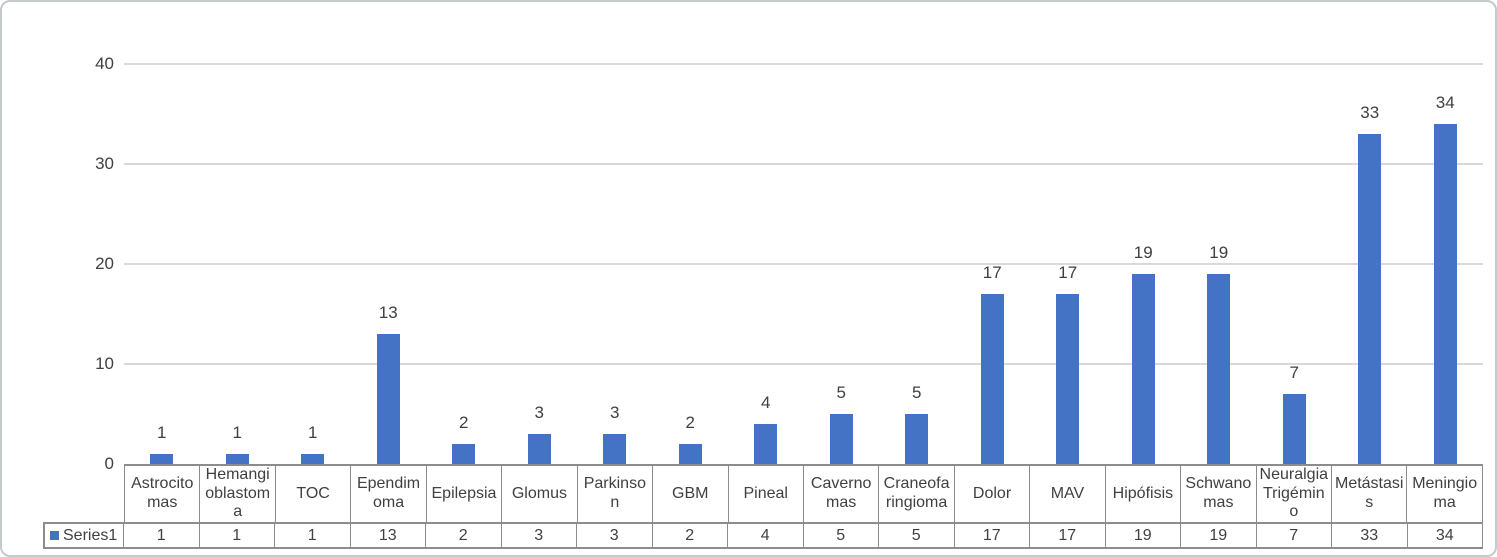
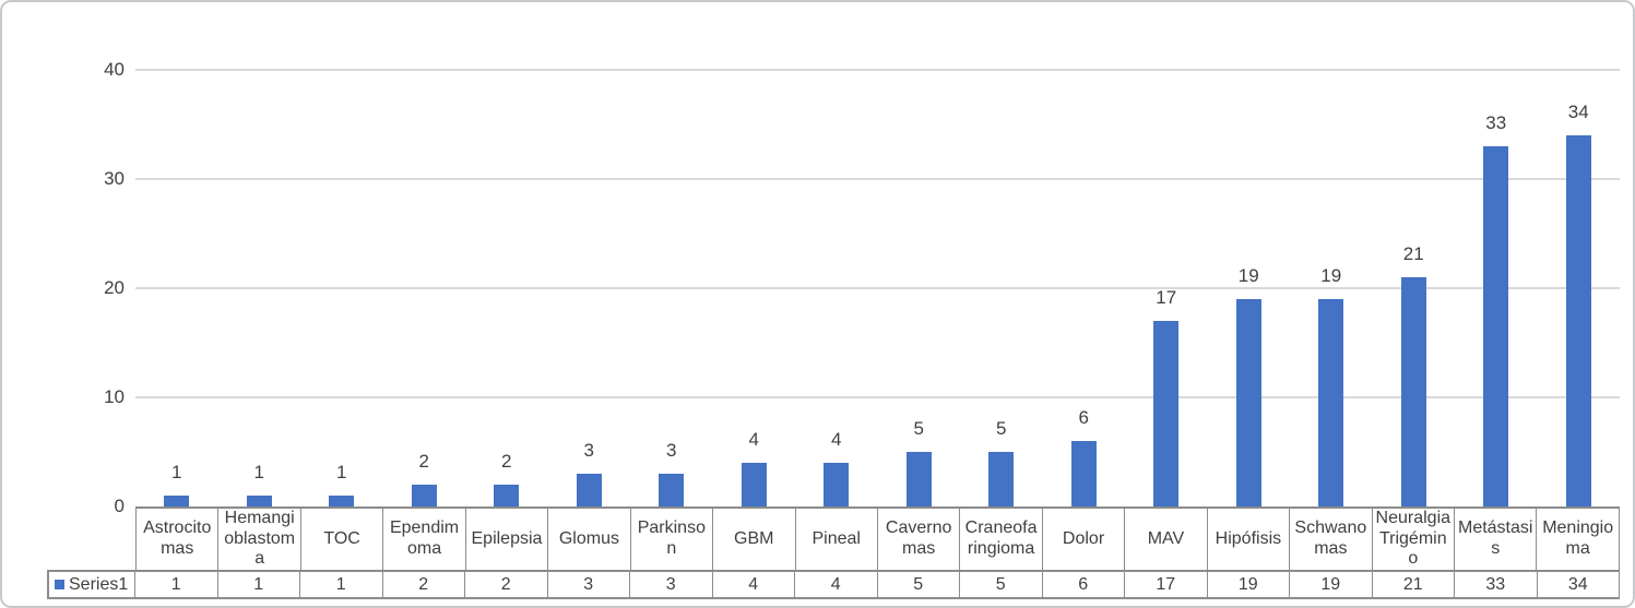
Ependimoma: 13 -> 2
GBM: 2 -> 4
Dolor: 17 -> 6
Neuralgia Trigémino: 7 -> 21
